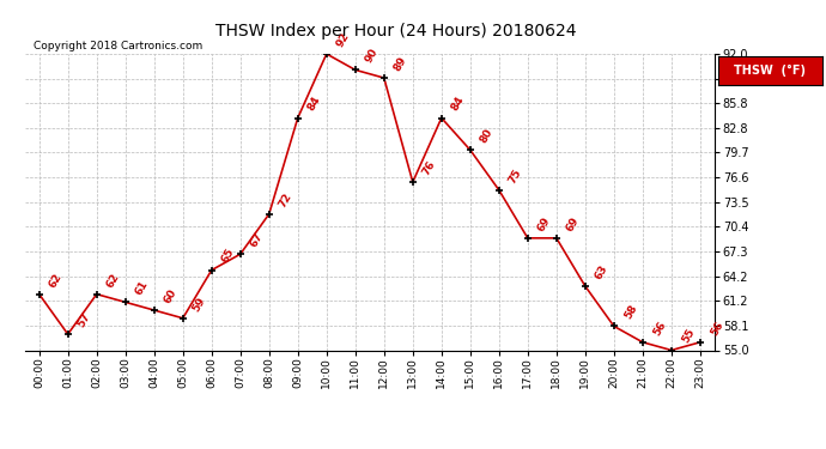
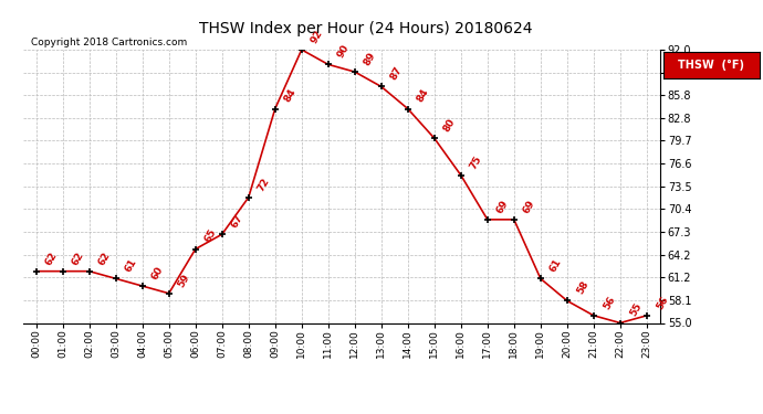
01:00: 57 -> 62
13:00: 76 -> 87
19:00: 63 -> 61
